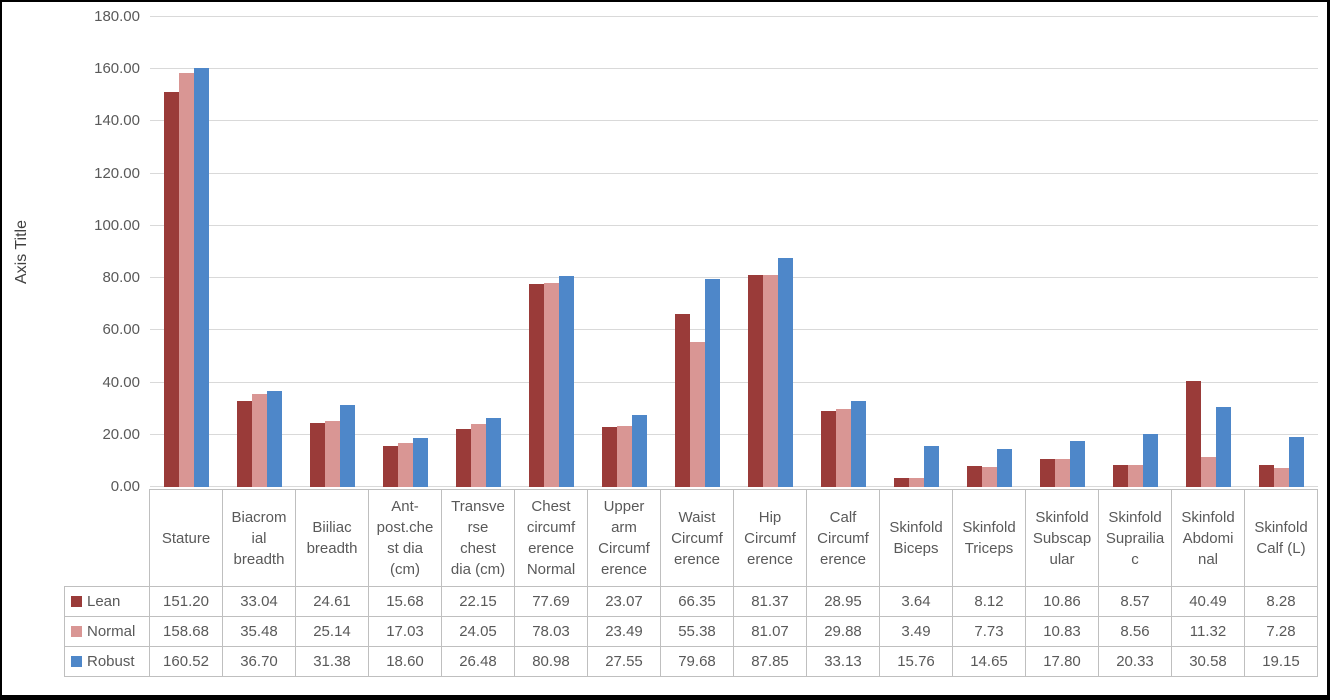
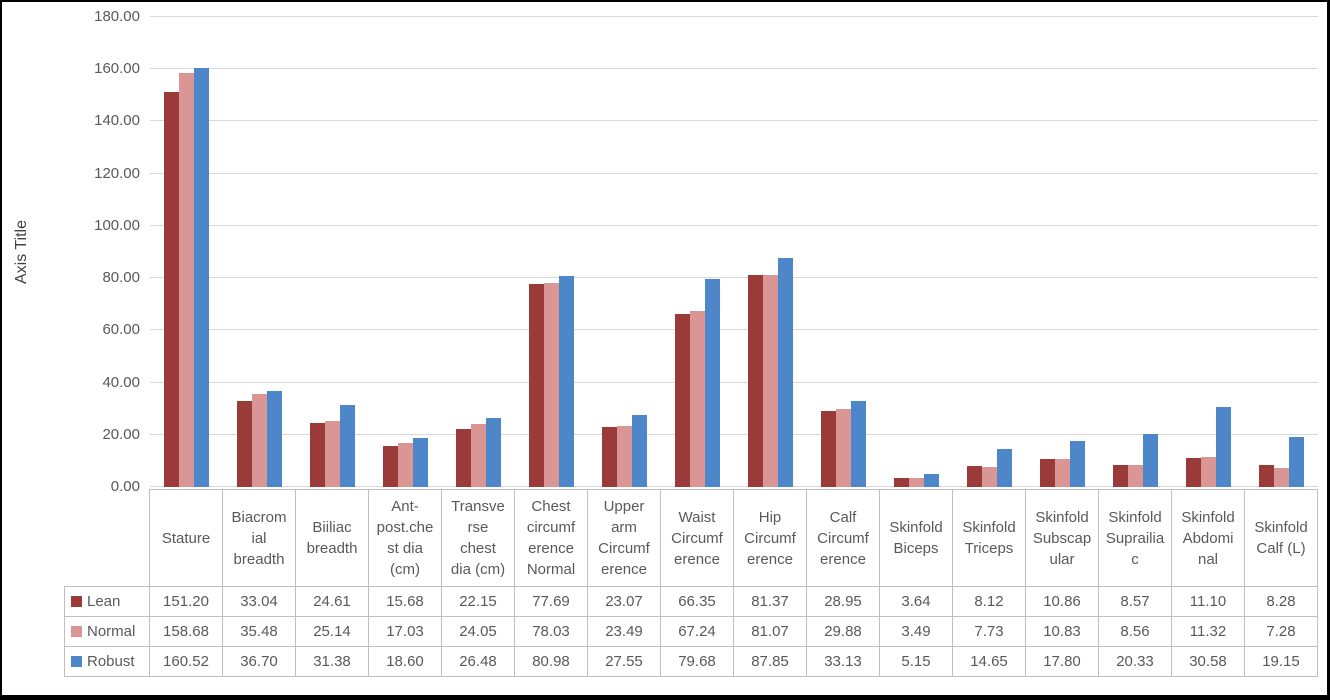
Normal/Waist Circumference: 55.38 -> 67.24
Robust/Skinfold Biceps: 15.76 -> 5.15
Lean/Skinfold Abdominal: 40.49 -> 11.10
